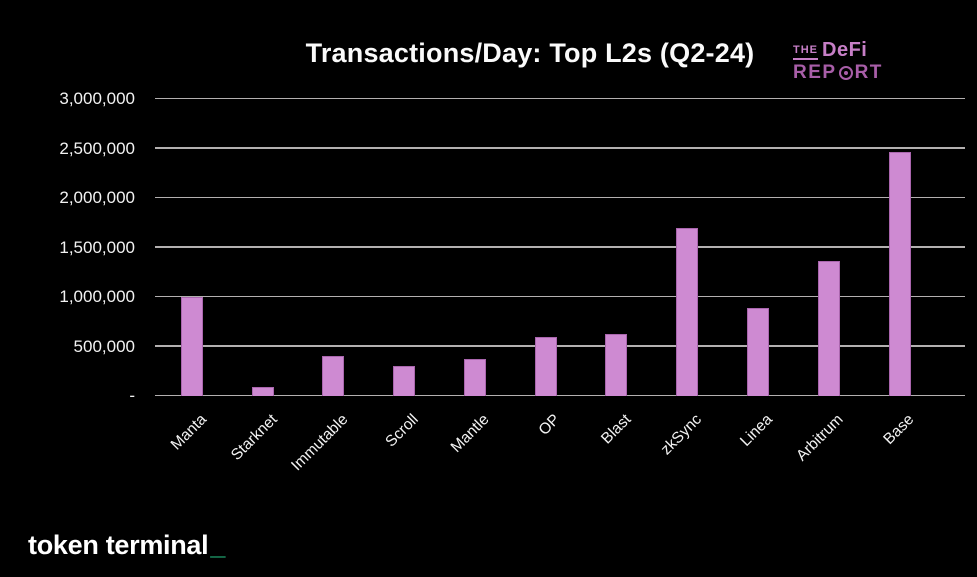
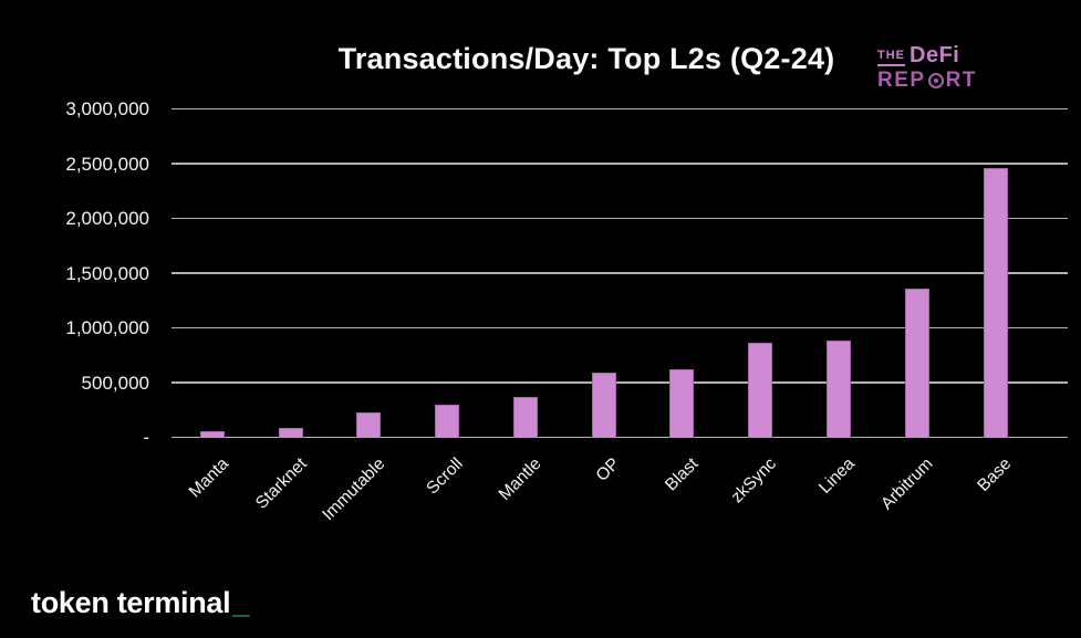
Manta: 1000000 -> 100000
Immutable: 400000 -> 200000
zkSync: 1700000 -> 900000
